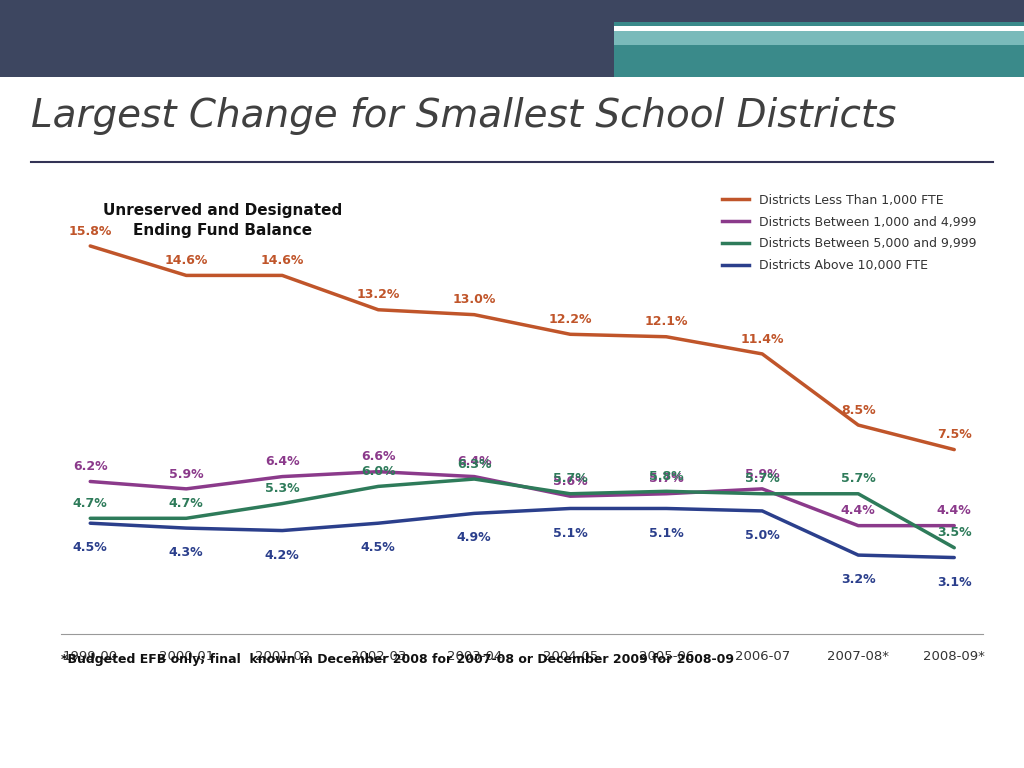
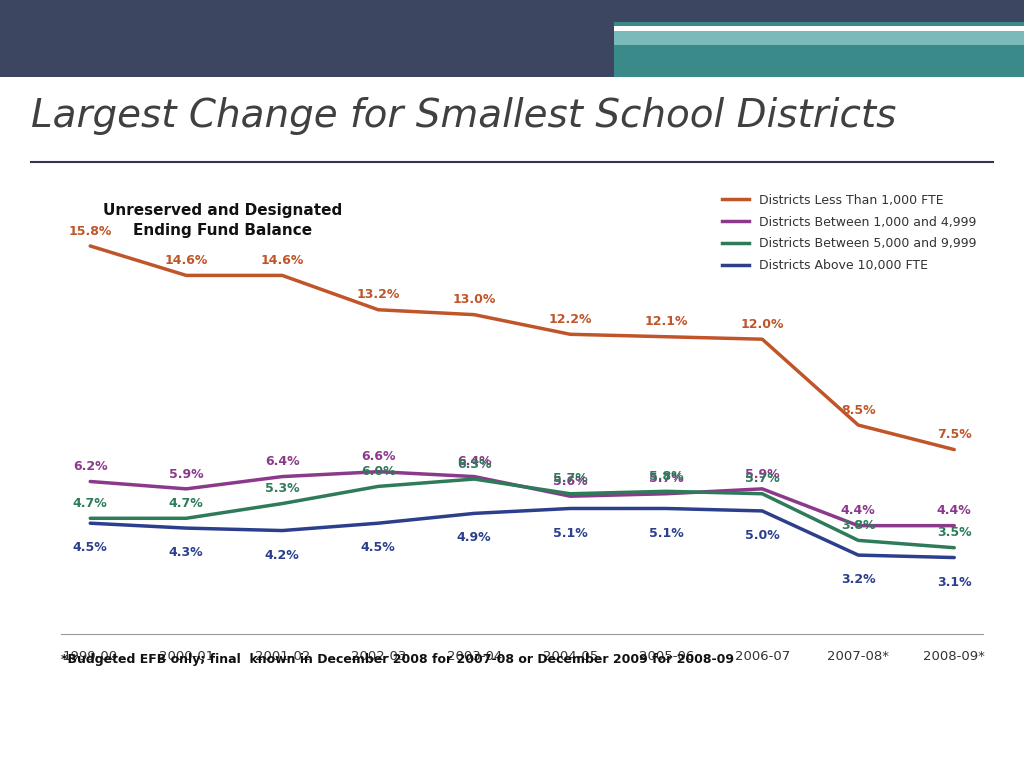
Districts Less Than 1,000 FTE/2006-07: 11.4% -> 12.0%
Districts Between 5,000 and 9,999/2007-08*: 5.7% -> 3.8%
